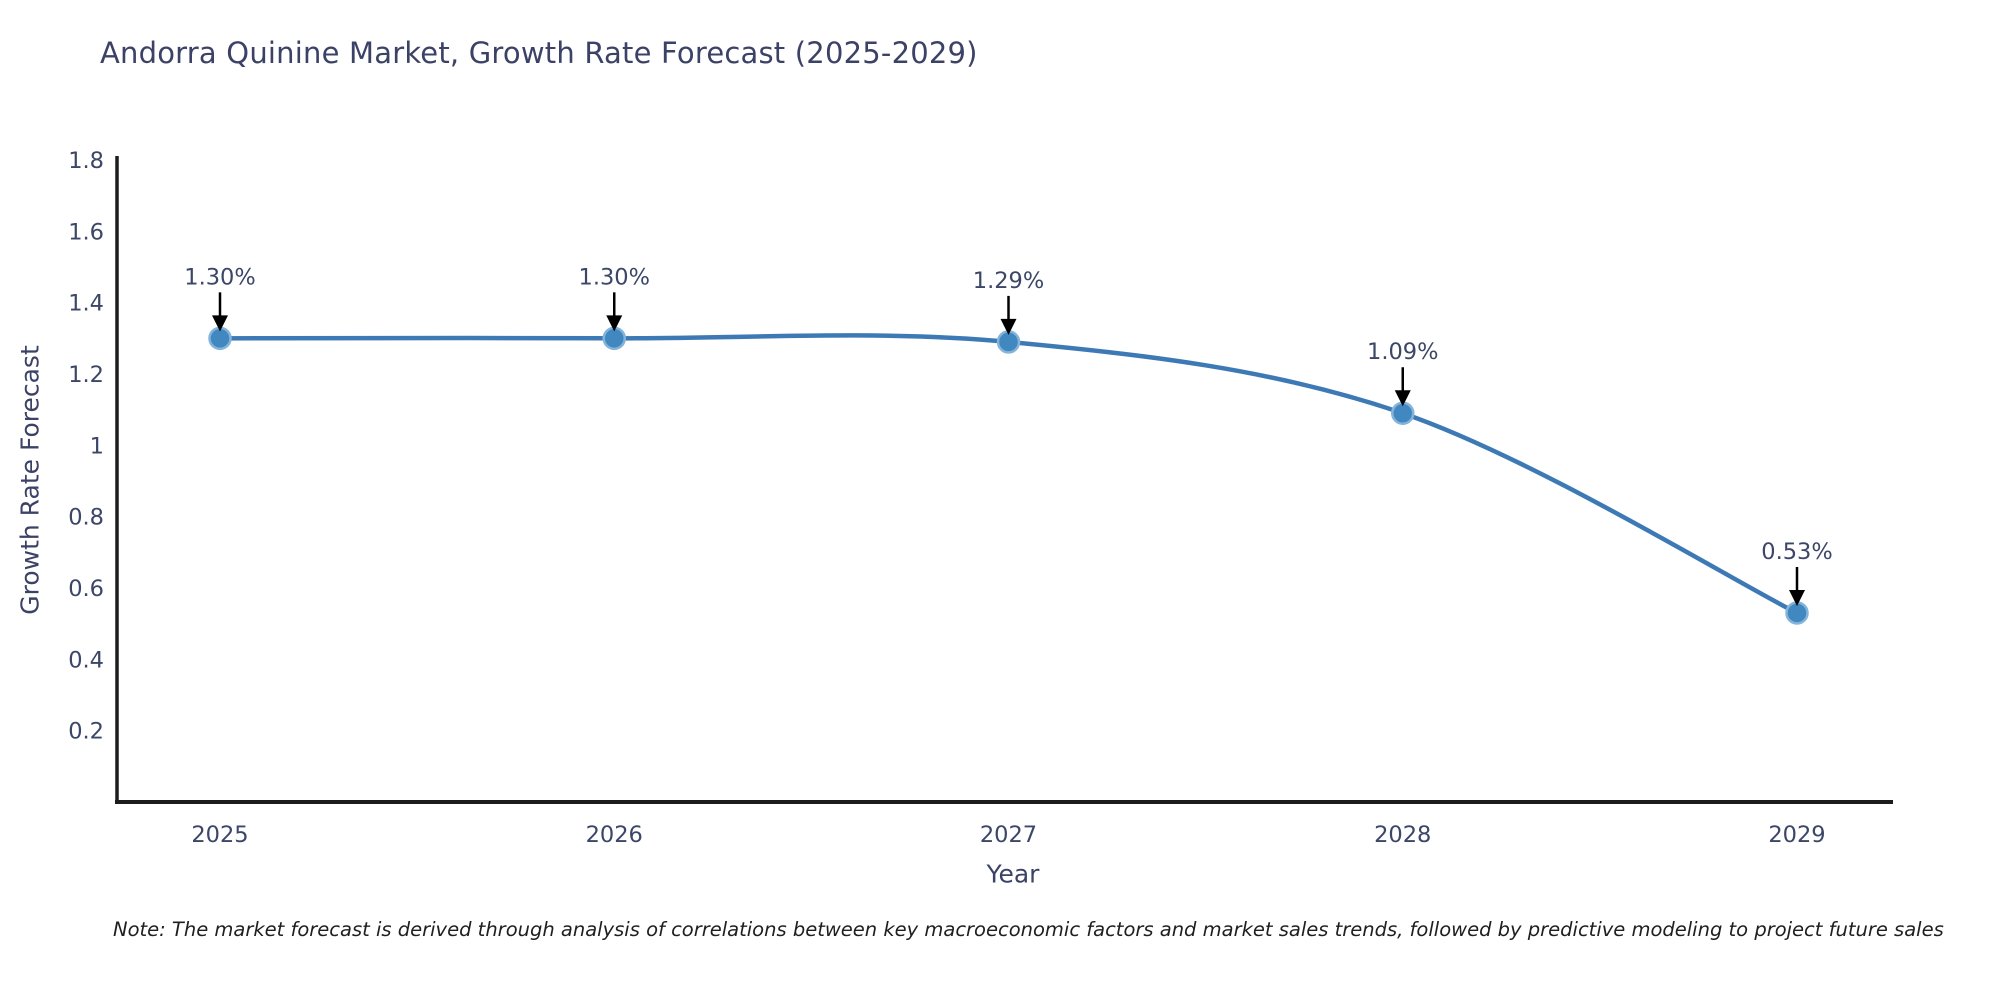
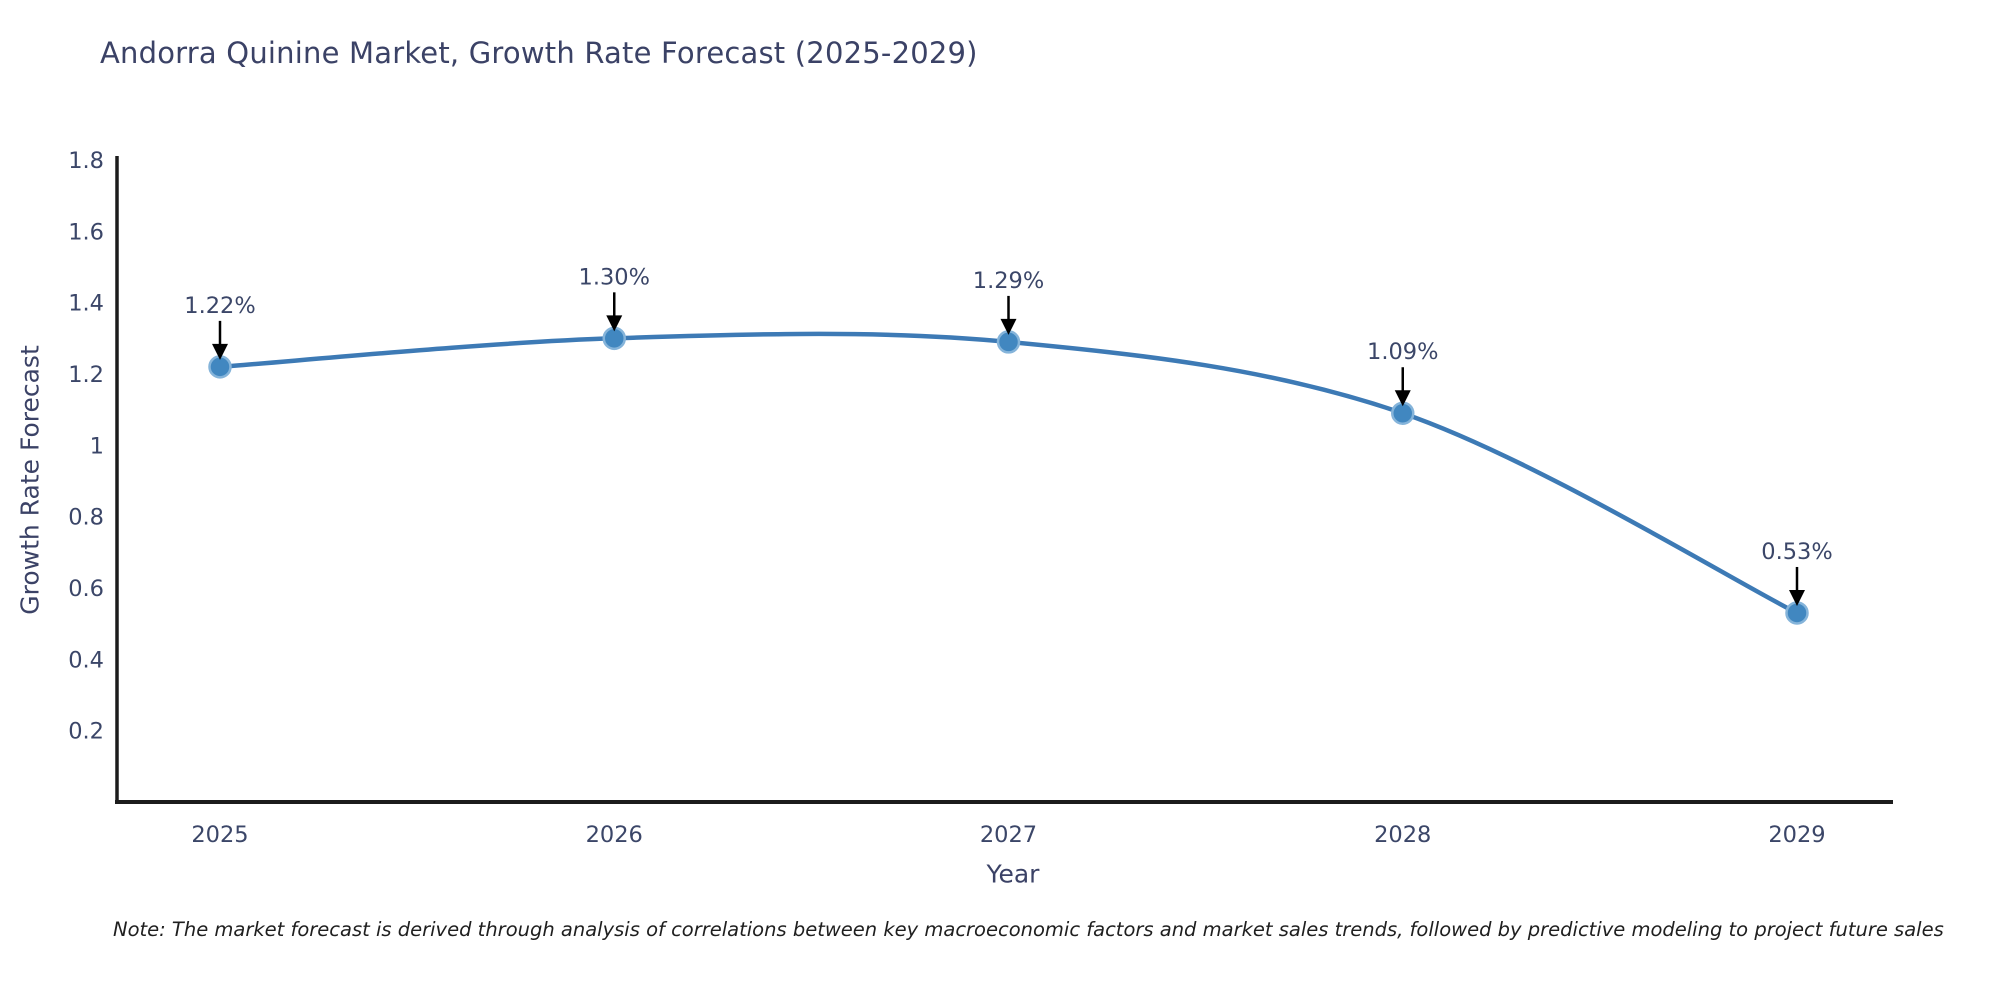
2025: 1.30% -> 1.22%
